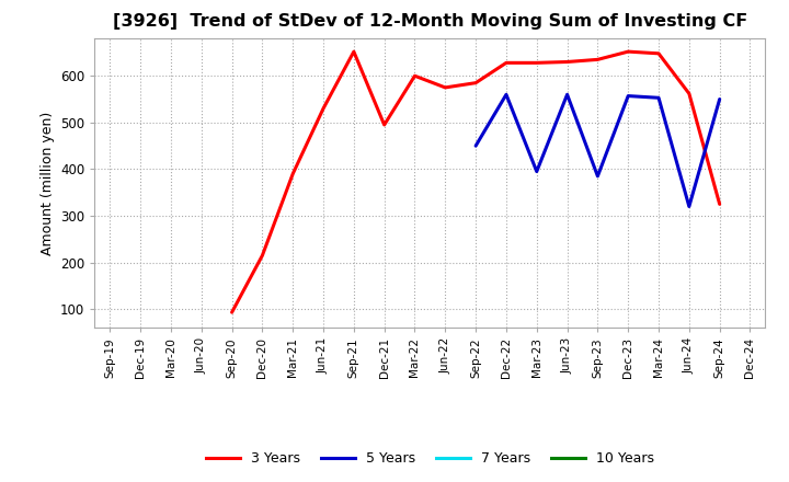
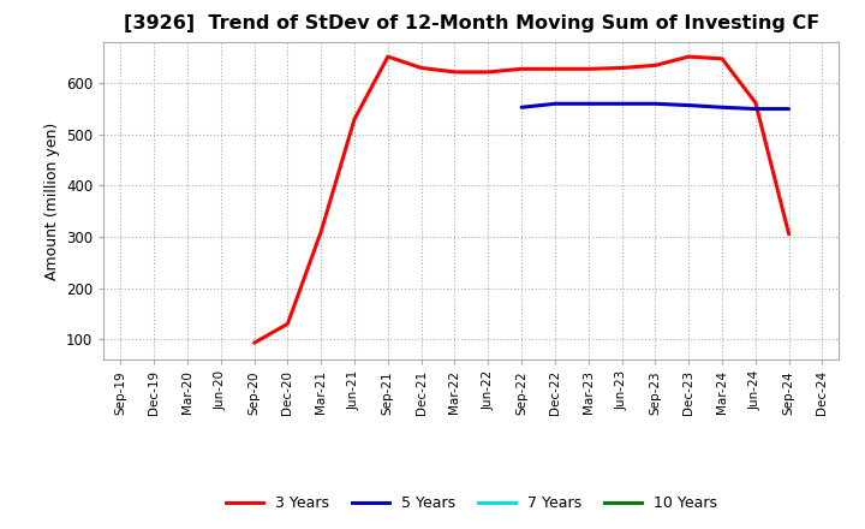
3 Years/Dec-20: 215 -> 130
3 Years/Mar-21: 390 -> 310
3 Years/Dec-21: 495 -> 630
3 Years/Mar-22: 600 -> 622
3 Years/Jun-22: 575 -> 622
3 Years/Sep-22: 585 -> 628
5 Years/Sep-22: 450 -> 553
5 Years/Mar-23: 395 -> 560
5 Years/Sep-23: 385 -> 560
5 Years/Jun-24: 320 -> 550
3 Years/Sep-24: 325 -> 305
